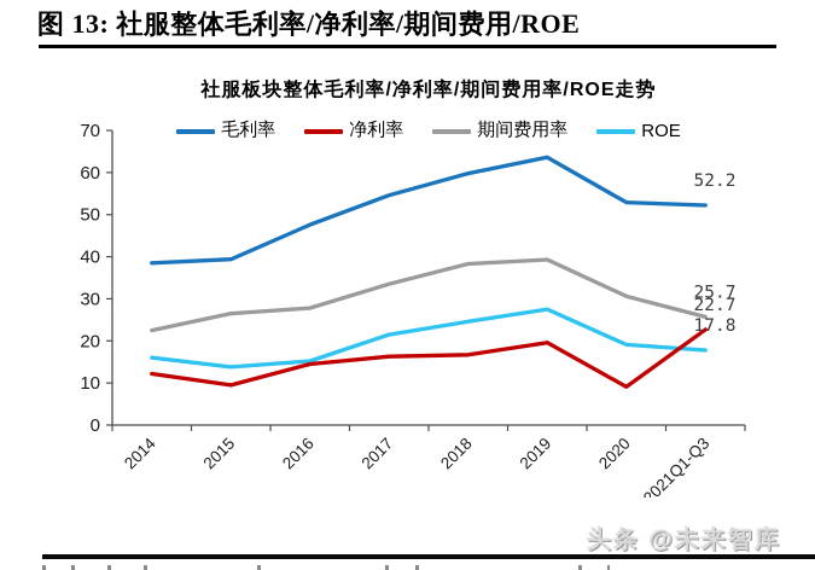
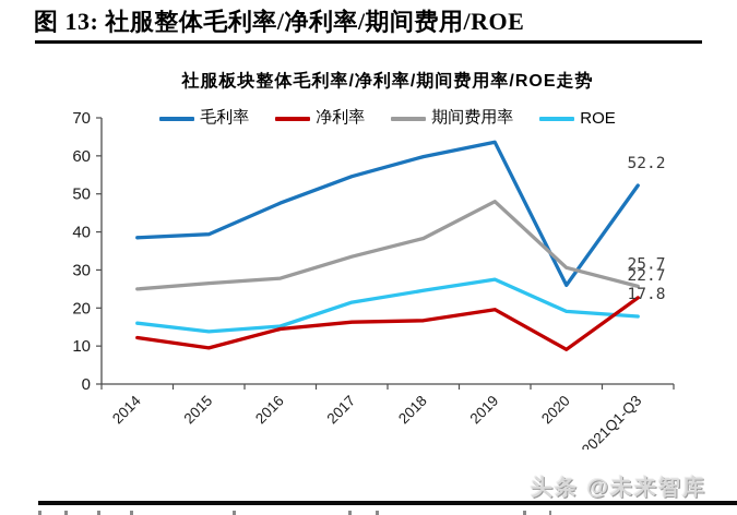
期间费用率/2014: 22 -> 25
期间费用率/2019: 39 -> 48
毛利率/2020: 53 -> 26
